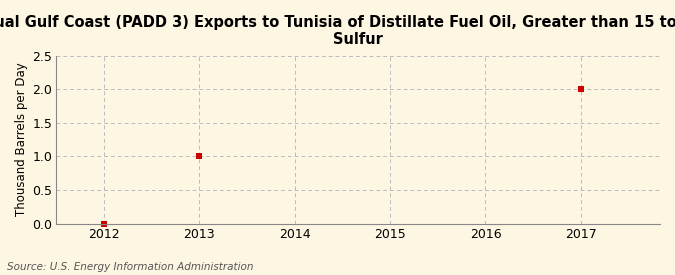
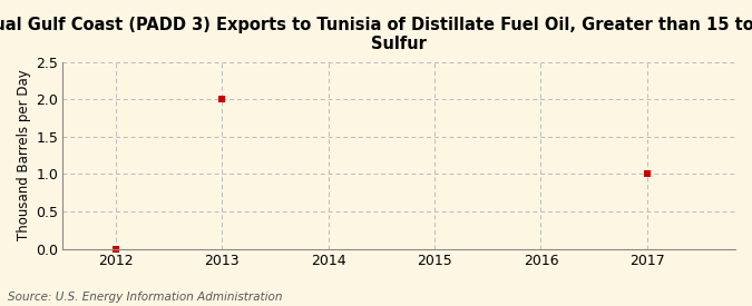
2013: 1 -> 2
2017: 2 -> 1
